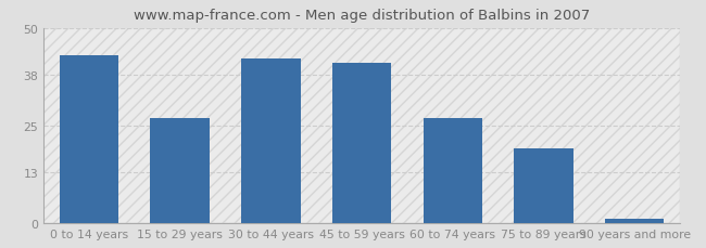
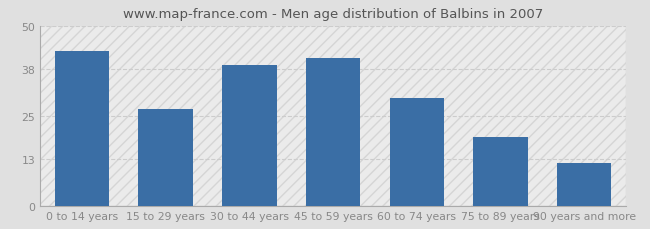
30 to 44 years: 42 -> 39
60 to 74 years: 27 -> 30
90 years and more: 1 -> 12
